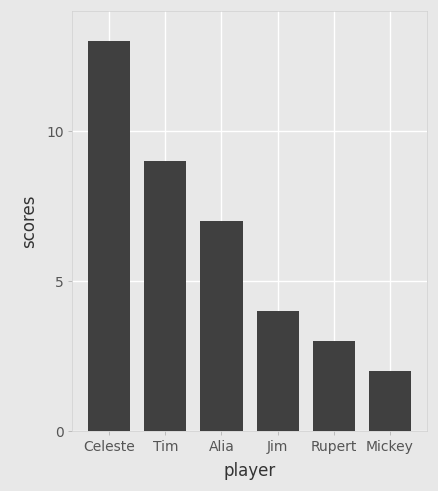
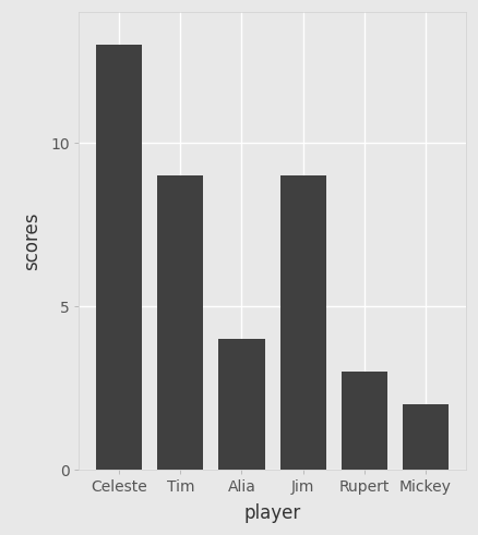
Alia: 7 -> 4
Jim: 4 -> 9
